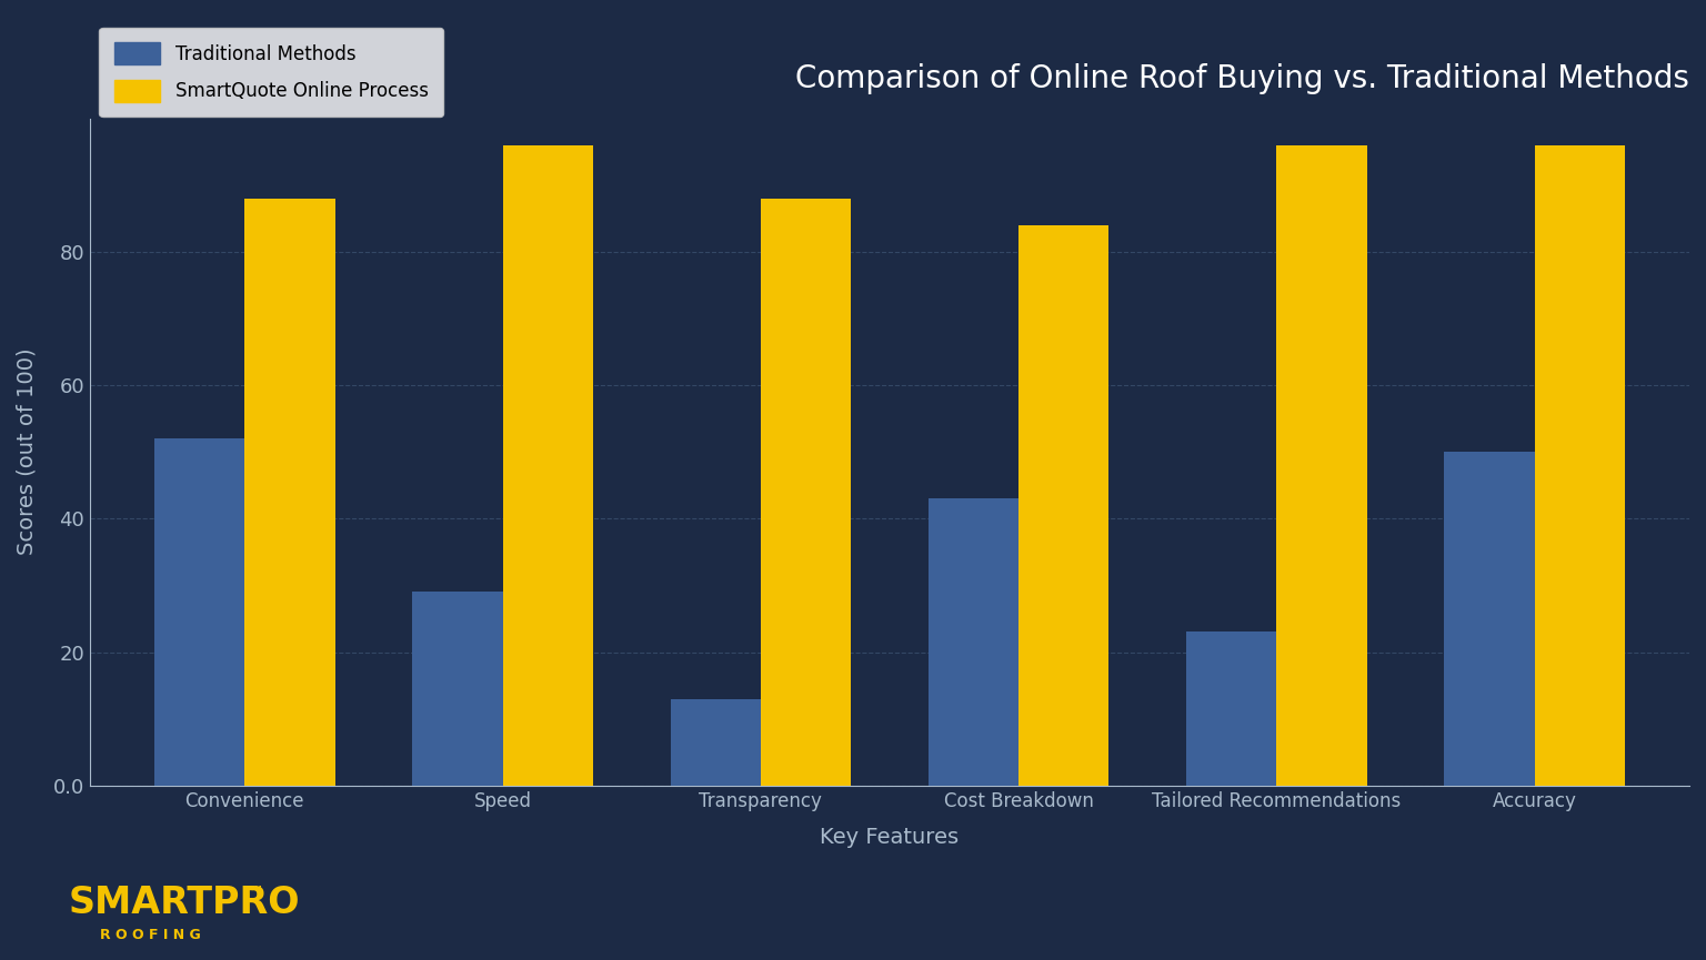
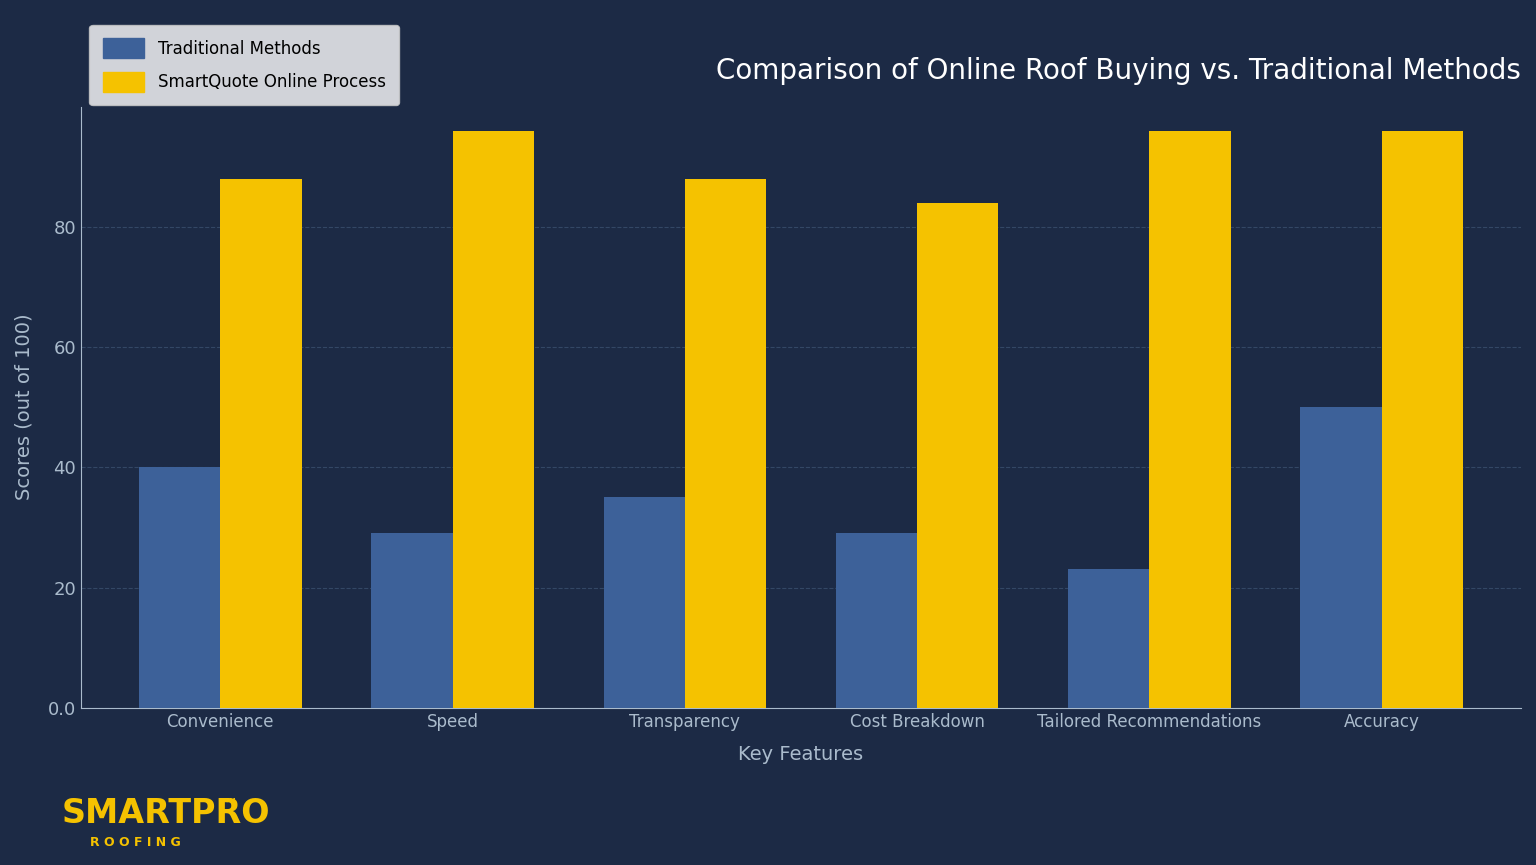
Traditional Methods/Convenience: 52 -> 40
Traditional Methods/Transparency: 13 -> 35
Traditional Methods/Cost Breakdown: 43 -> 29
